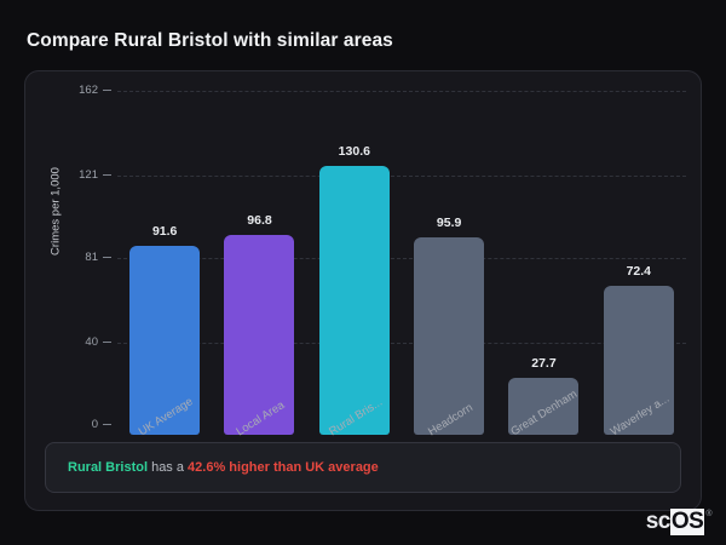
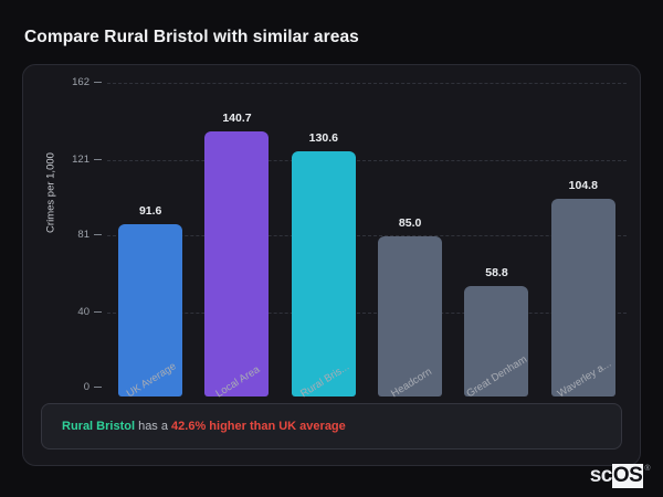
Local Area: 96.8 -> 140.7
Headcorn: 95.9 -> 85.0
Great Denham: 27.7 -> 58.8
Waverley a...: 72.4 -> 104.8
